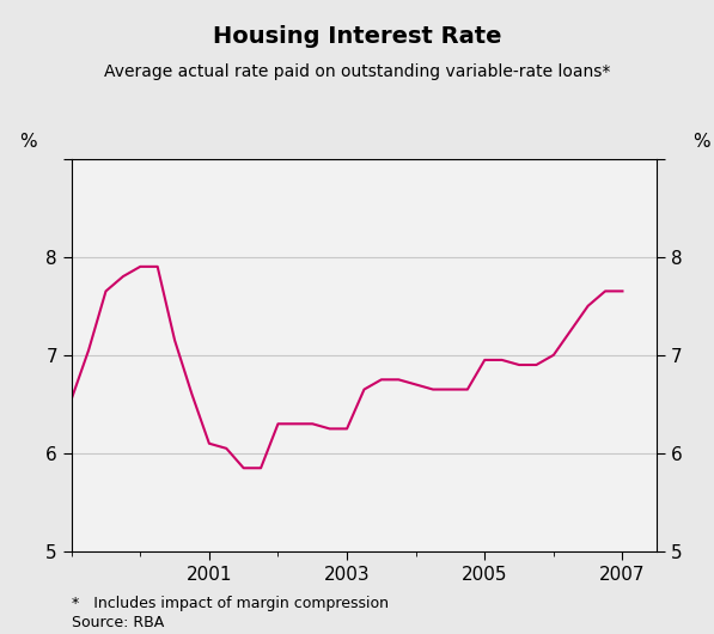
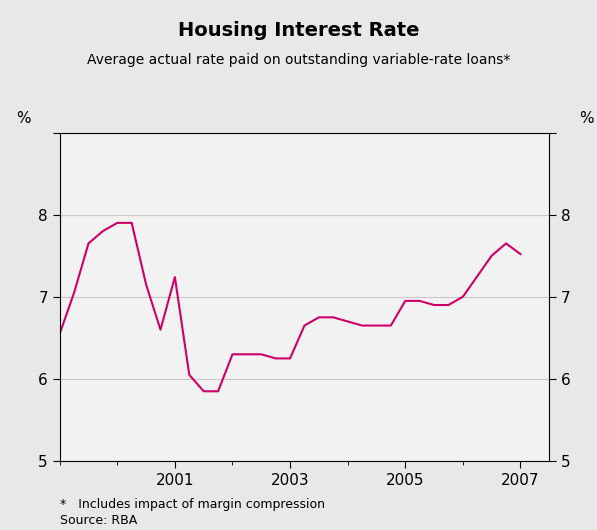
2001: 6.10 -> 7.24
2007: 7.65 -> 7.52
